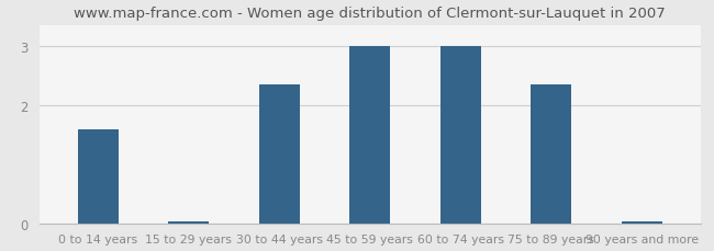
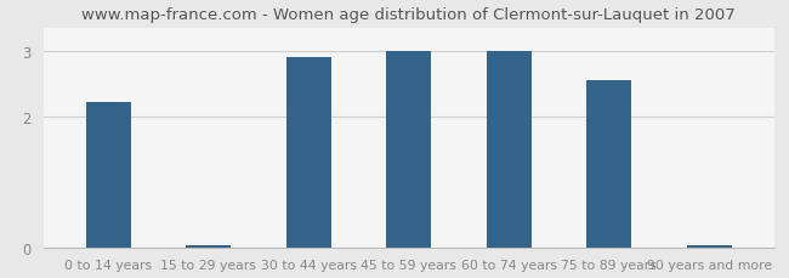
0 to 14 years: 1.60 -> 2.22
30 to 44 years: 2.35 -> 2.90
75 to 89 years: 2.35 -> 2.56
